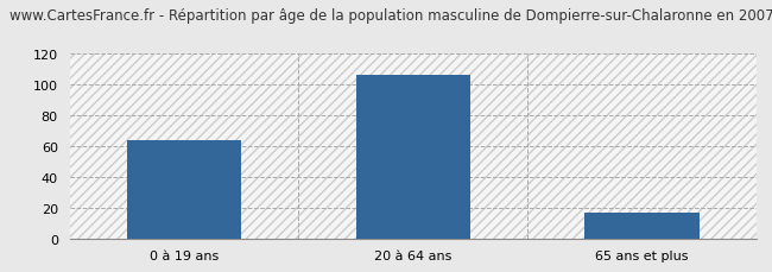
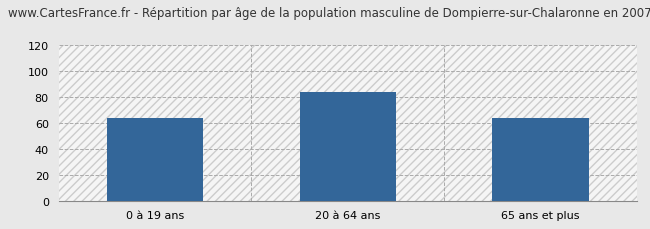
20 à 64 ans: 106 -> 84
65 ans et plus: 17 -> 64
